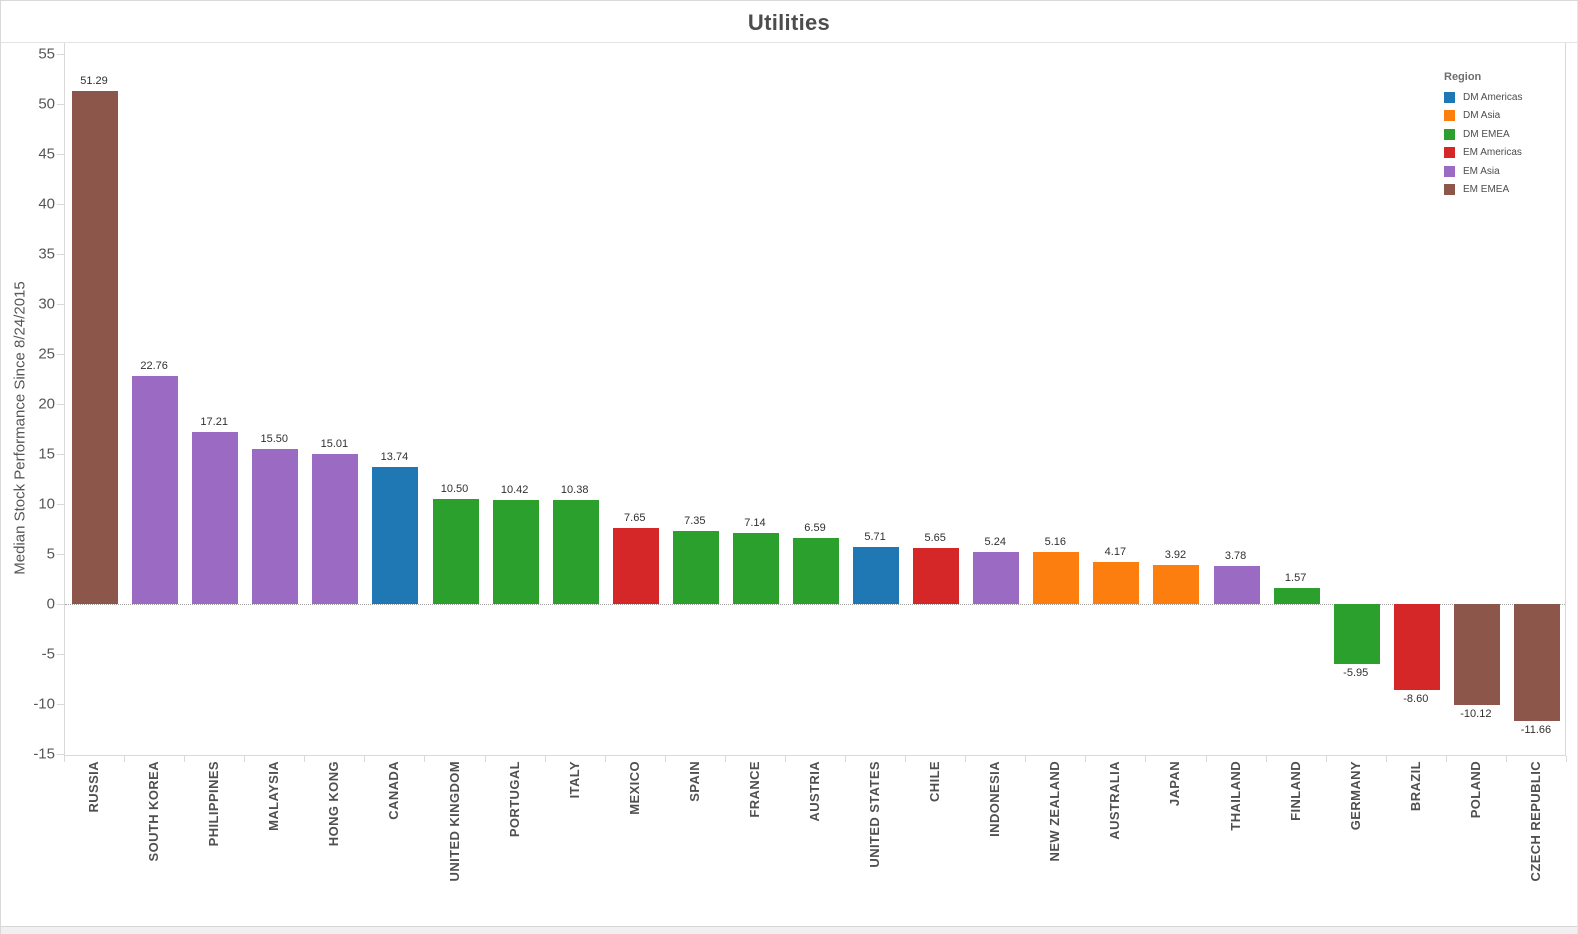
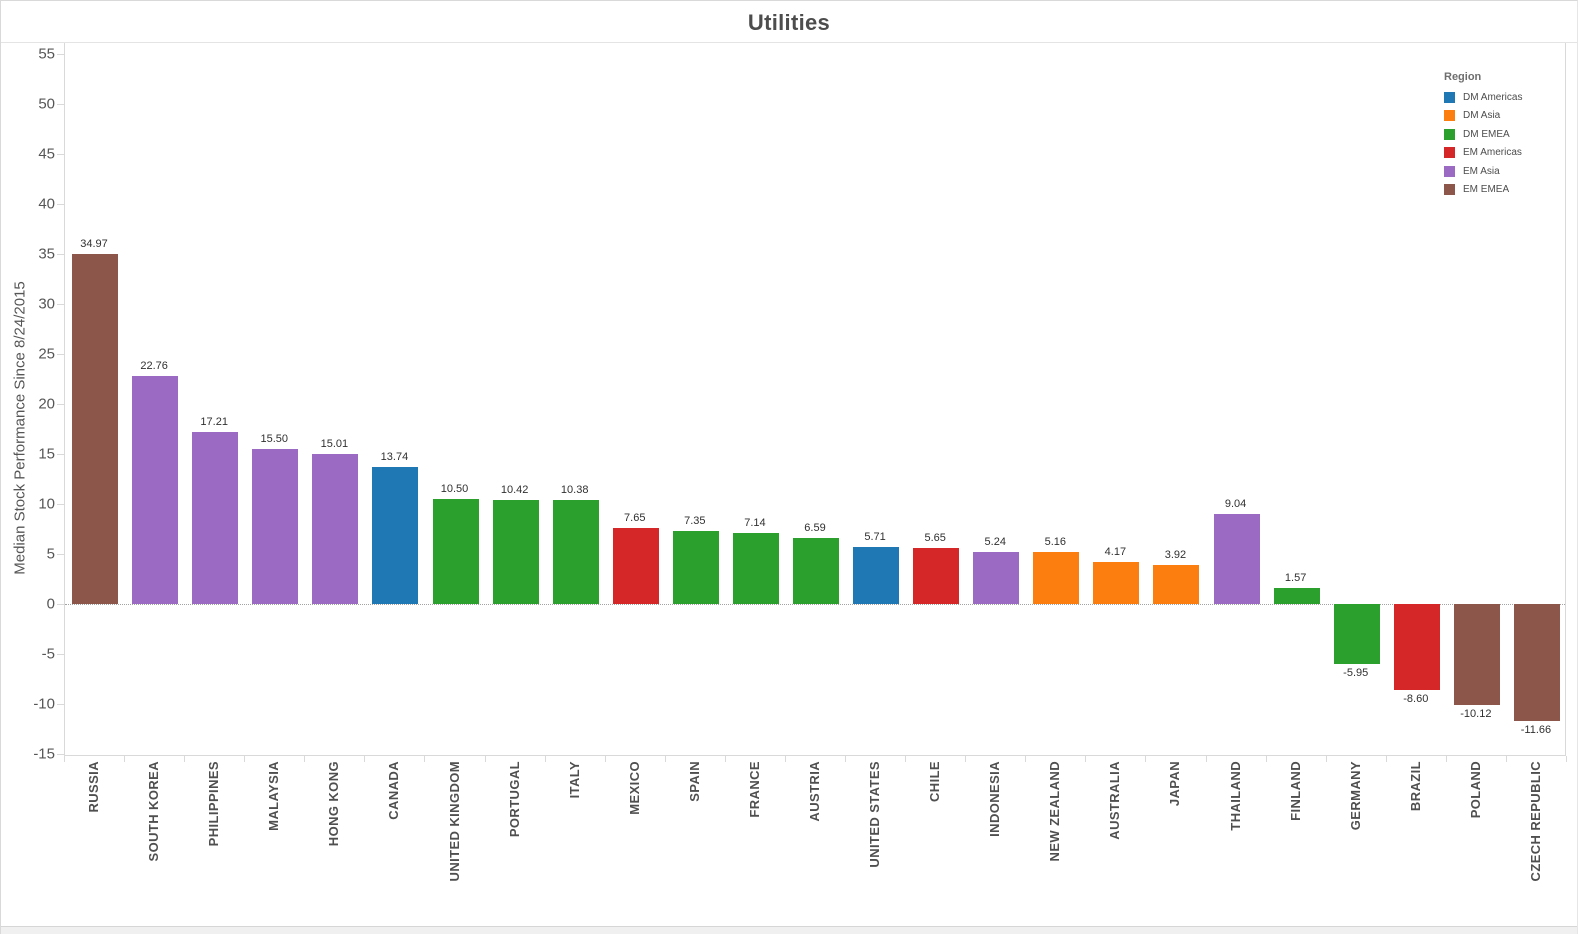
RUSSIA: 51.29 -> 34.97
THAILAND: 3.78 -> 9.04
